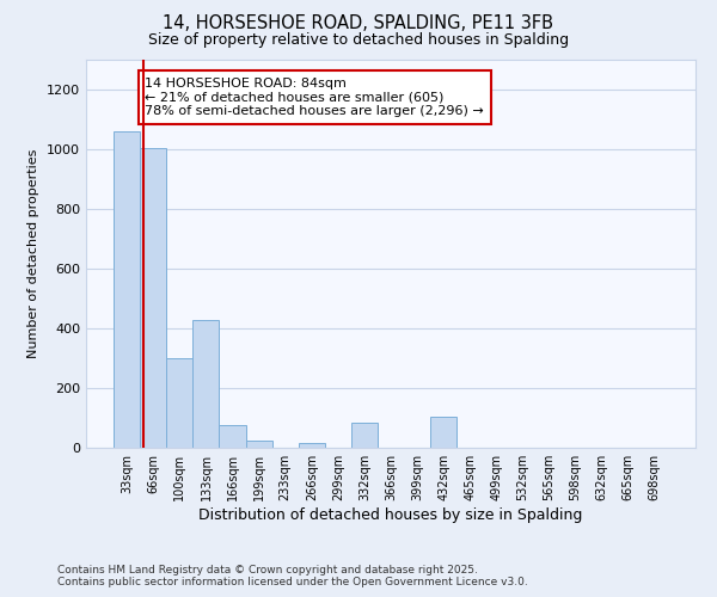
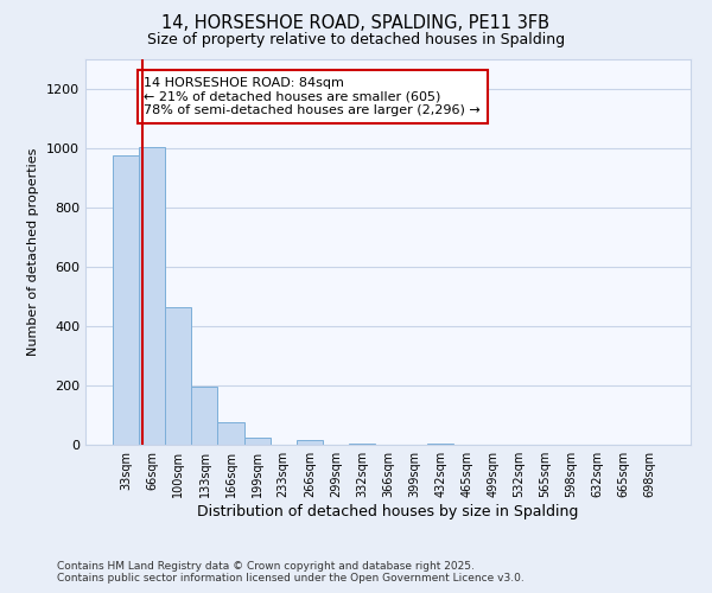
33sqm: 1060 -> 975
100sqm: 300 -> 465
133sqm: 430 -> 195
332sqm: 85 -> 5
432sqm: 105 -> 5
